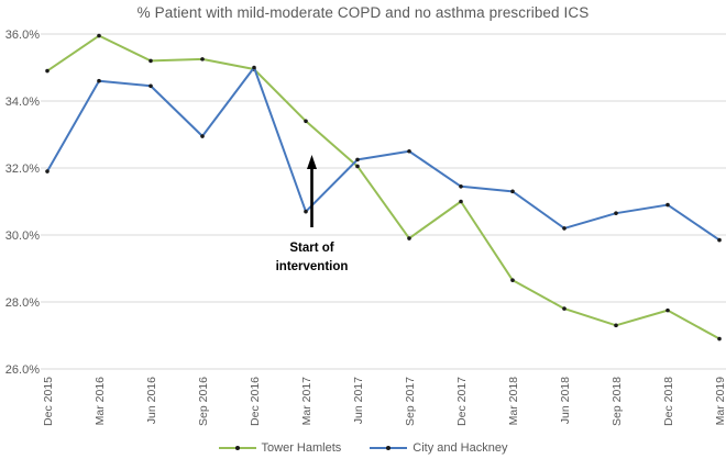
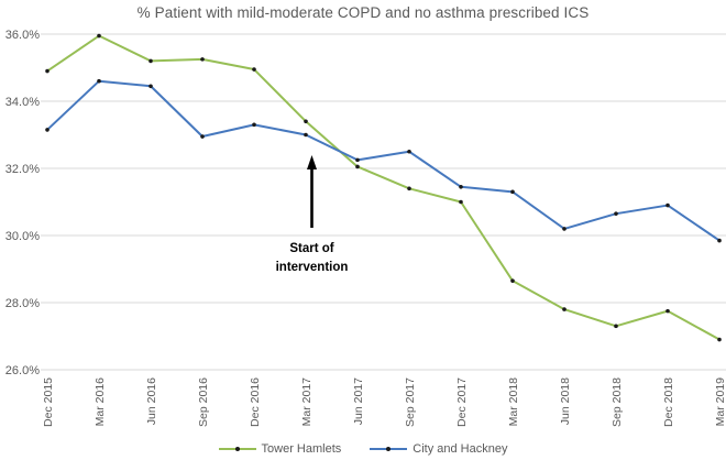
City and Hackney/Dec 2015: 31.9% -> 33.1%
City and Hackney/Dec 2016: 35.0% -> 33.3%
City and Hackney/Mar 2017: 30.7% -> 33.0%
Tower Hamlets/Sep 2017: 29.9% -> 31.4%
